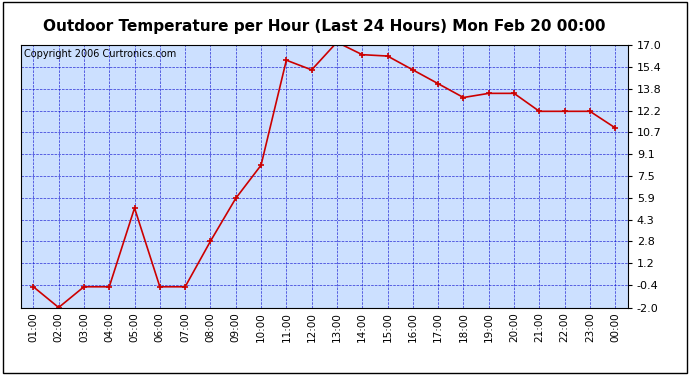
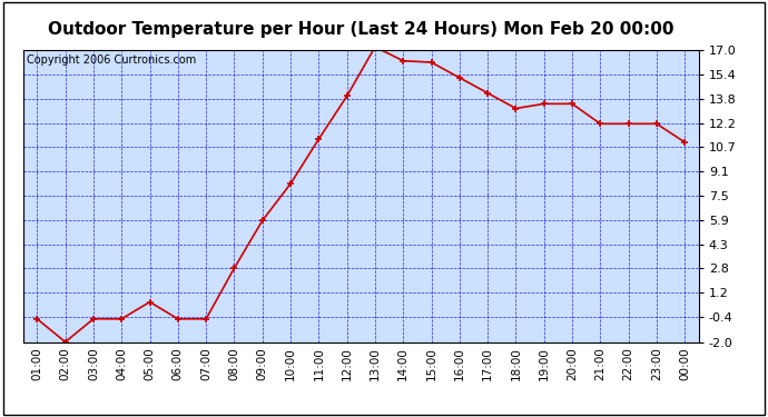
05:00: 5.2 -> 0.6
11:00: 15.9 -> 11.2
12:00: 15.2 -> 14.0
